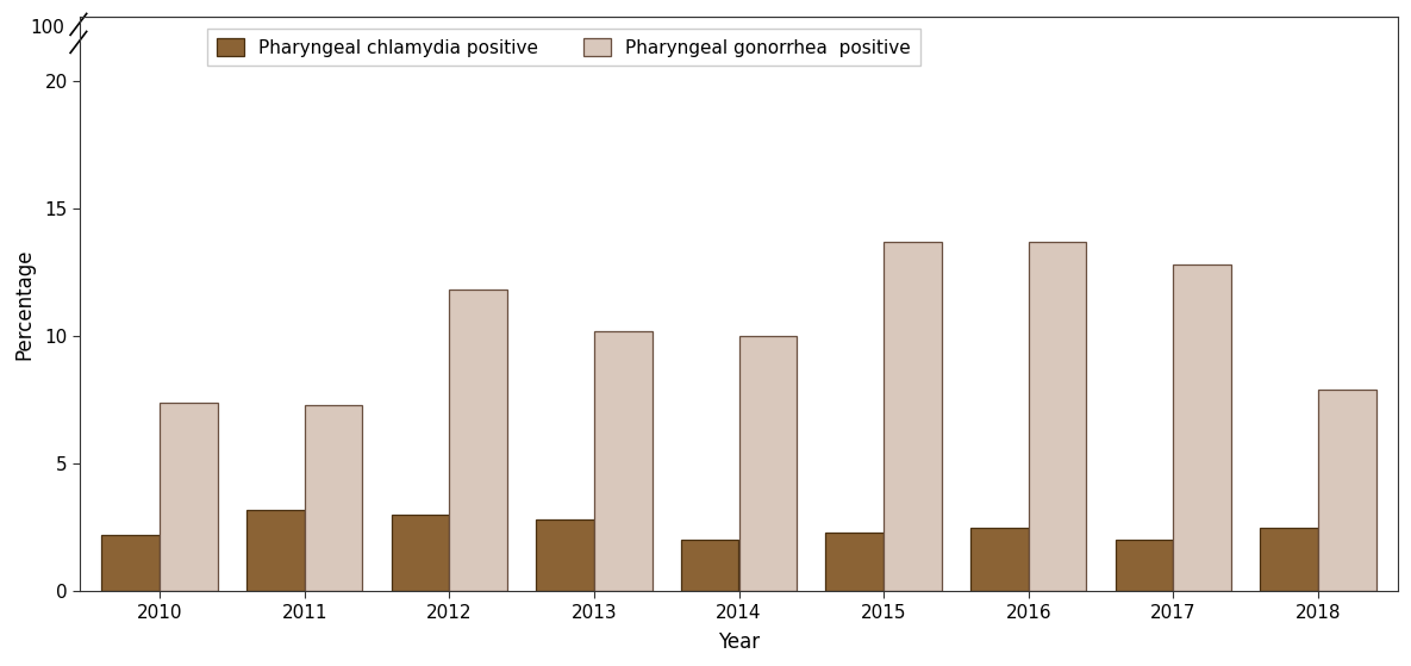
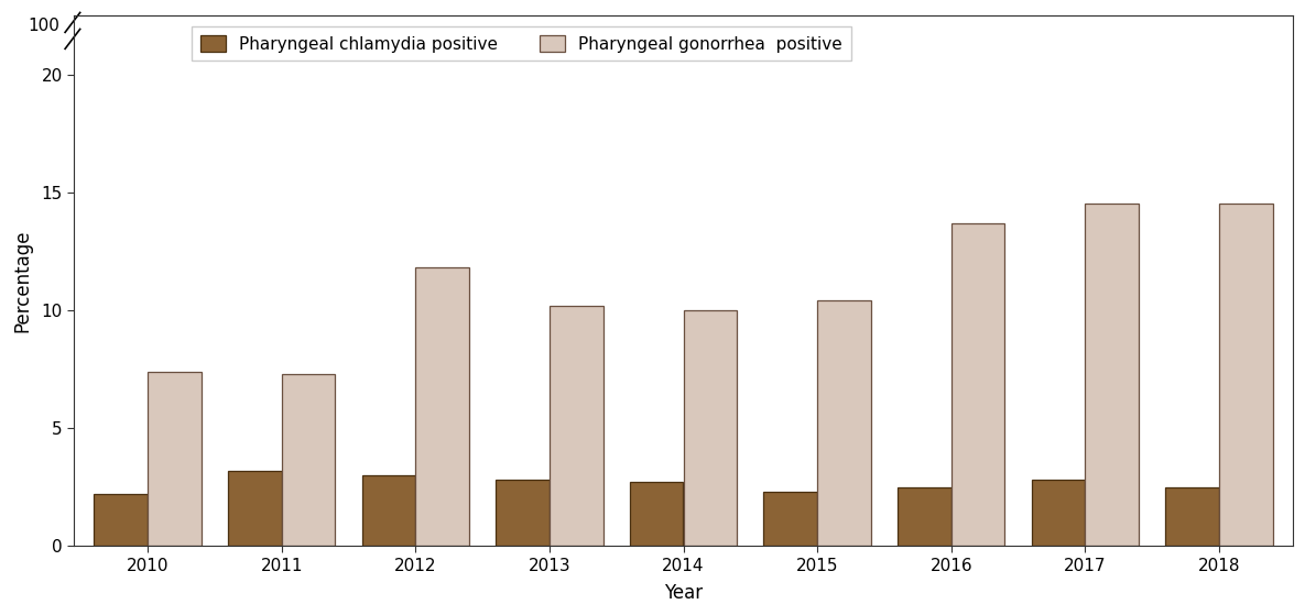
Pharyngeal chlamydia positive/2014: 2.0 -> 2.7
Pharyngeal gonorrhea positive/2015: 13.7 -> 10.4
Pharyngeal chlamydia positive/2017: 2.0 -> 2.8
Pharyngeal gonorrhea positive/2017: 12.8 -> 14.5
Pharyngeal gonorrhea positive/2018: 7.9 -> 14.5
